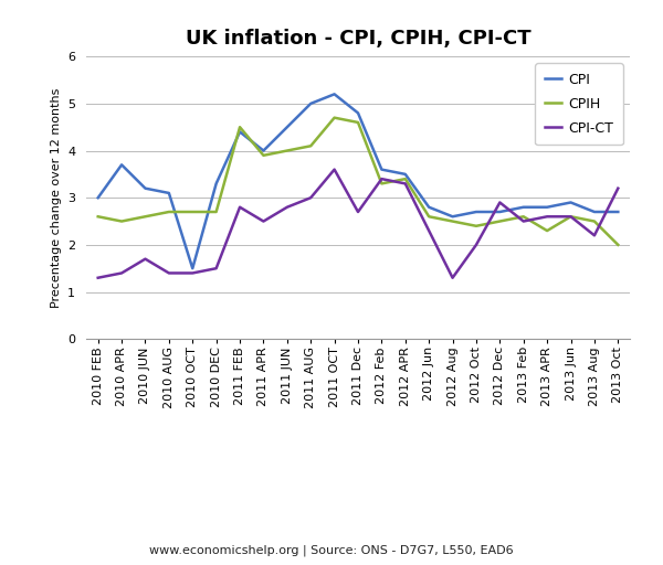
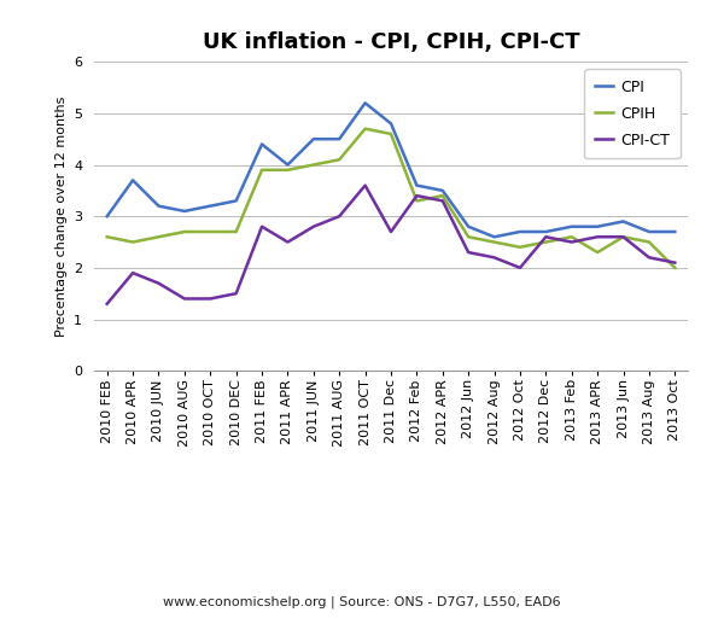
CPI-CT/2010 APR: 1.4 -> 1.9
CPI/2010 OCT: 1.5 -> 3.2
CPIH/2011 FEB: 4.5 -> 3.9
CPI/2011 AUG: 5.0 -> 4.5
CPI-CT/2012 Aug: 1.3 -> 2.2
CPI-CT/2012 Dec: 2.9 -> 2.6
CPI-CT/2013 Oct: 3.2 -> 2.1
